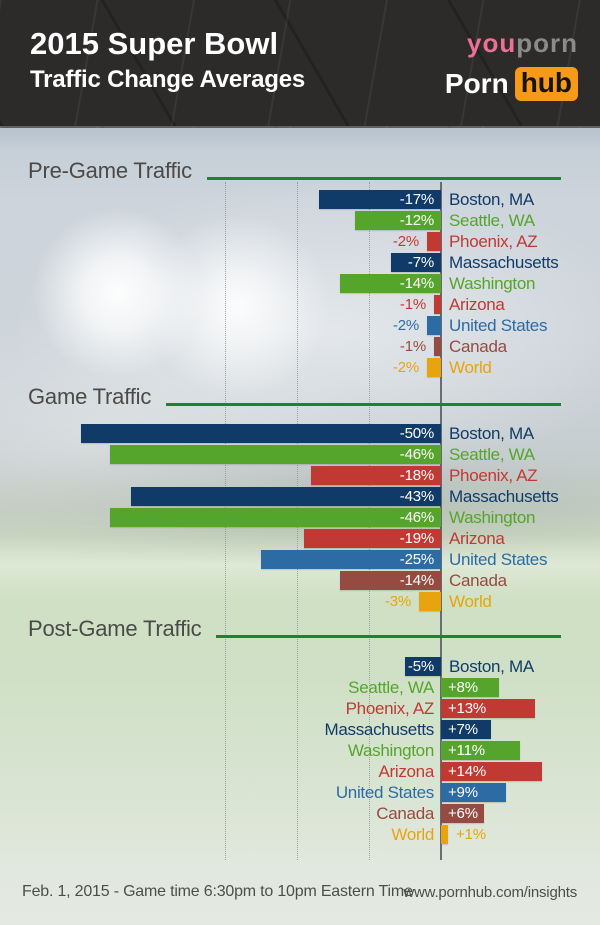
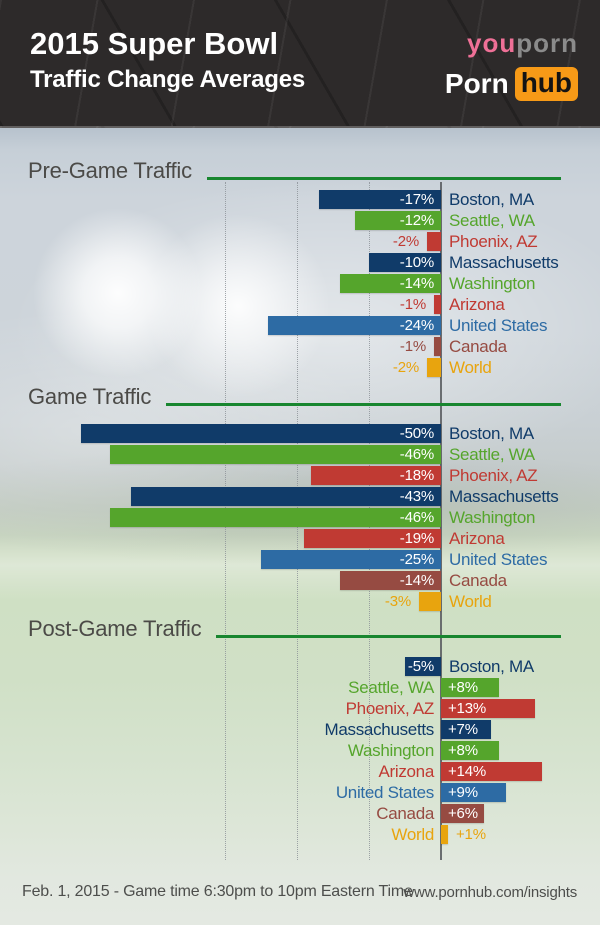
Pre-Game Traffic/Massachusetts: -7% -> -10%
Pre-Game Traffic/United States: -2% -> -24%
Post-Game Traffic/Washington: +11% -> +8%
